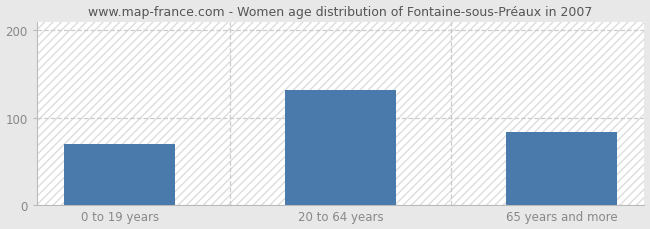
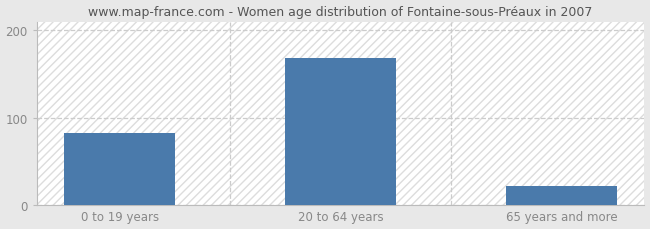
0 to 19 years: 70 -> 82
20 to 64 years: 132 -> 168
65 years and more: 84 -> 22
